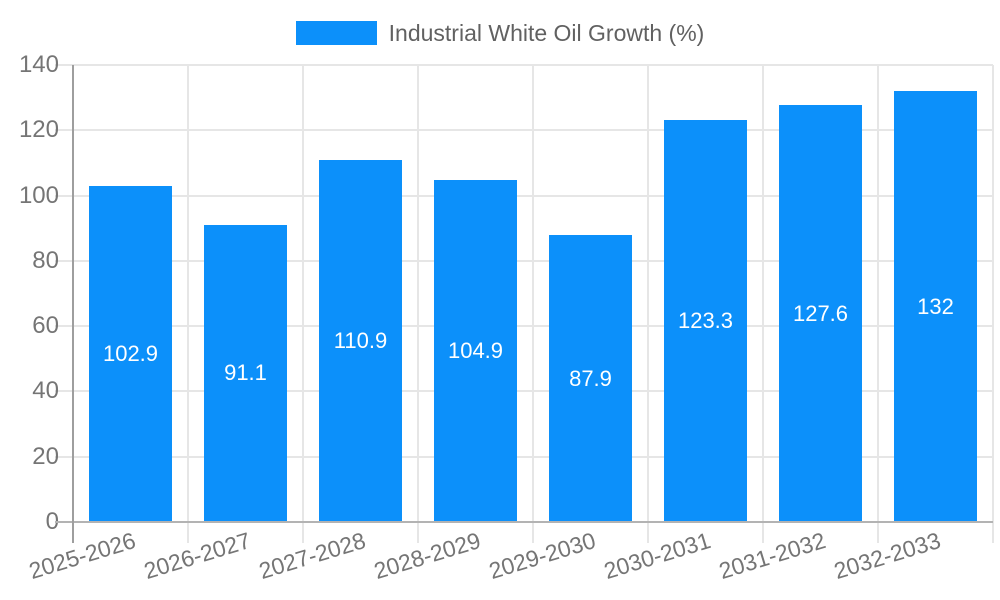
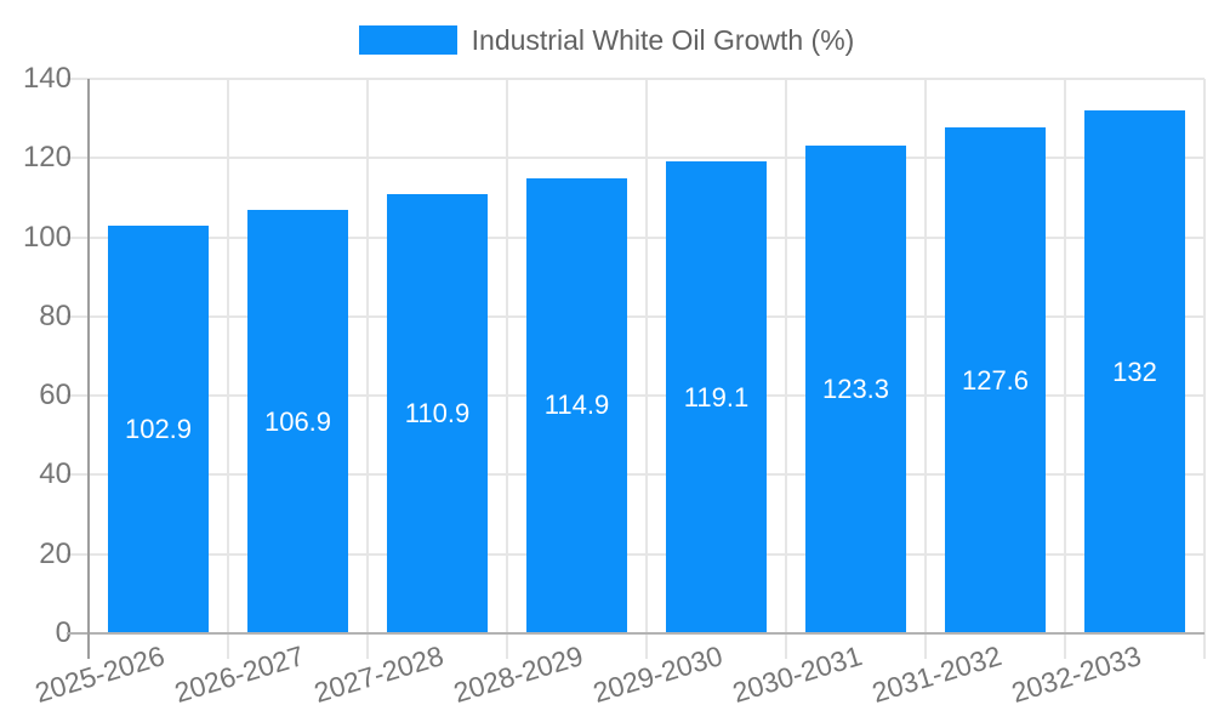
2026-2027: 91.1 -> 106.9
2028-2029: 104.9 -> 114.9
2029-2030: 87.9 -> 119.1
